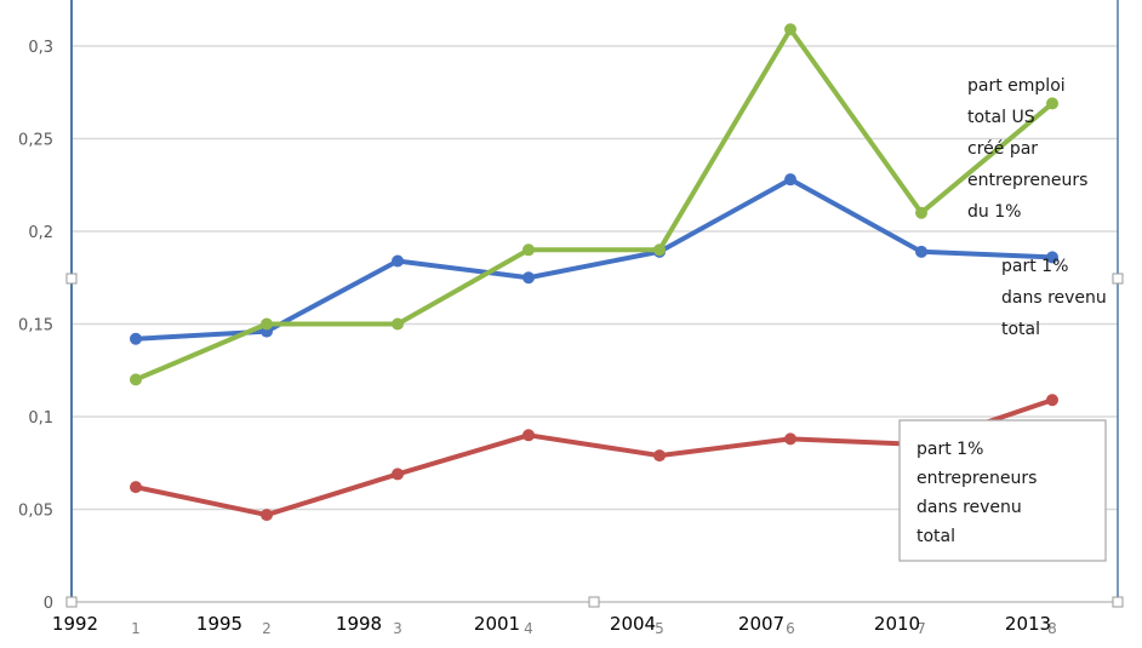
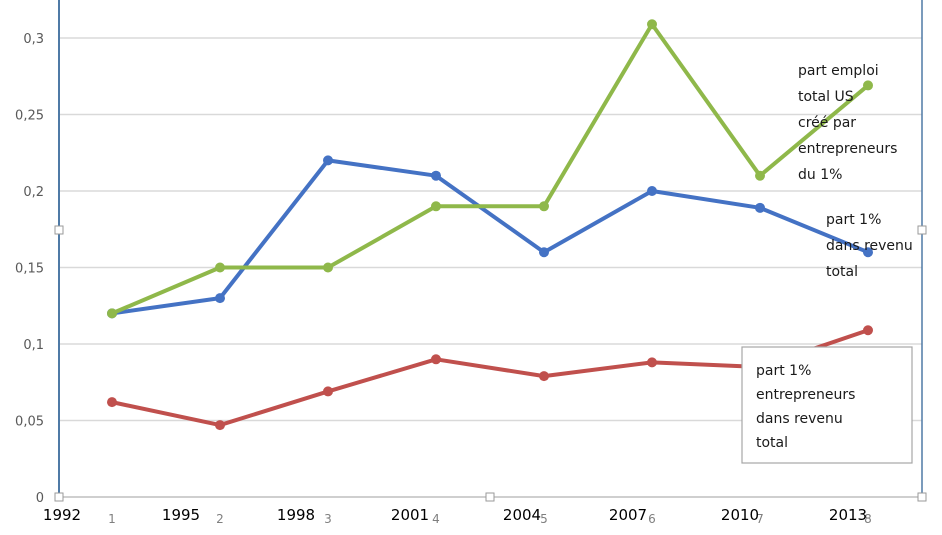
part 1% dans revenu total/1: 0,14 -> 0,12
part 1% dans revenu total/2: 0,15 -> 0,13
part 1% dans revenu total/3: 0,18 -> 0,22
part 1% dans revenu total/4: 0,17 -> 0,21
part 1% dans revenu total/5: 0,19 -> 0,16
part 1% dans revenu total/6: 0,23 -> 0,20
part 1% dans revenu total/8: 0,19 -> 0,16
